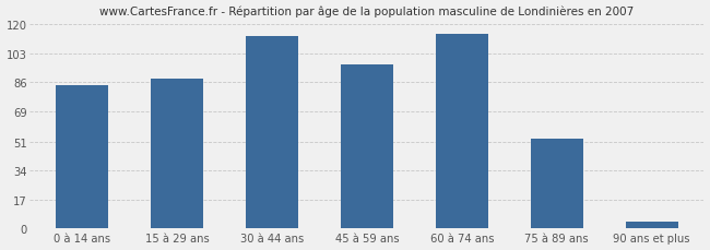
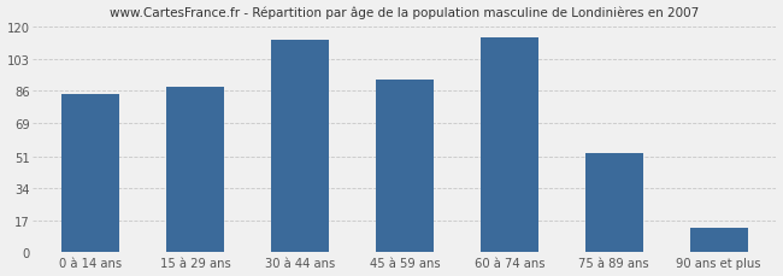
45 à 59 ans: 96 -> 92
90 ans et plus: 4 -> 13
